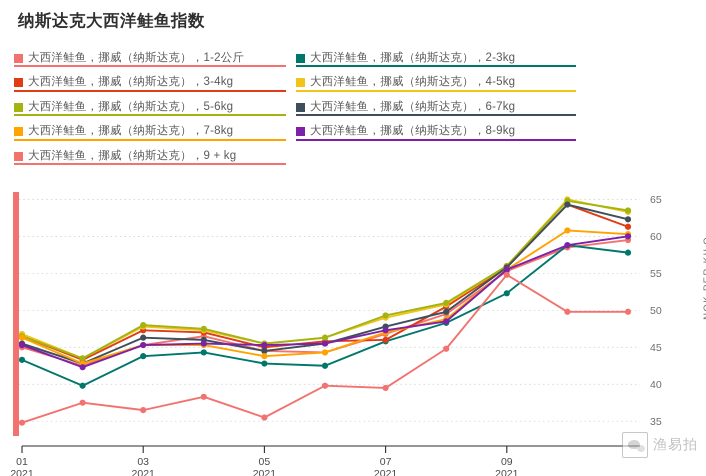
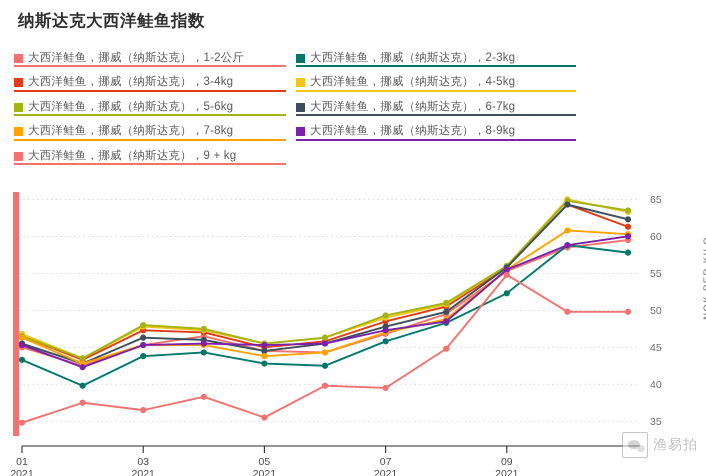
大西洋鲑鱼，挪威（纳斯达克），3-4kg/07: 46 -> 48
